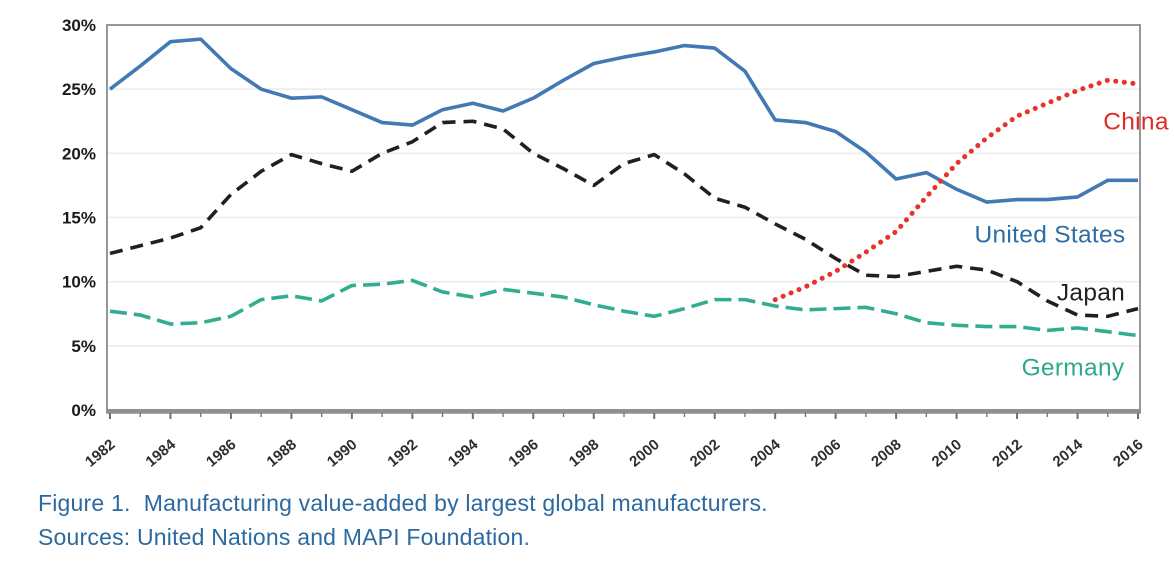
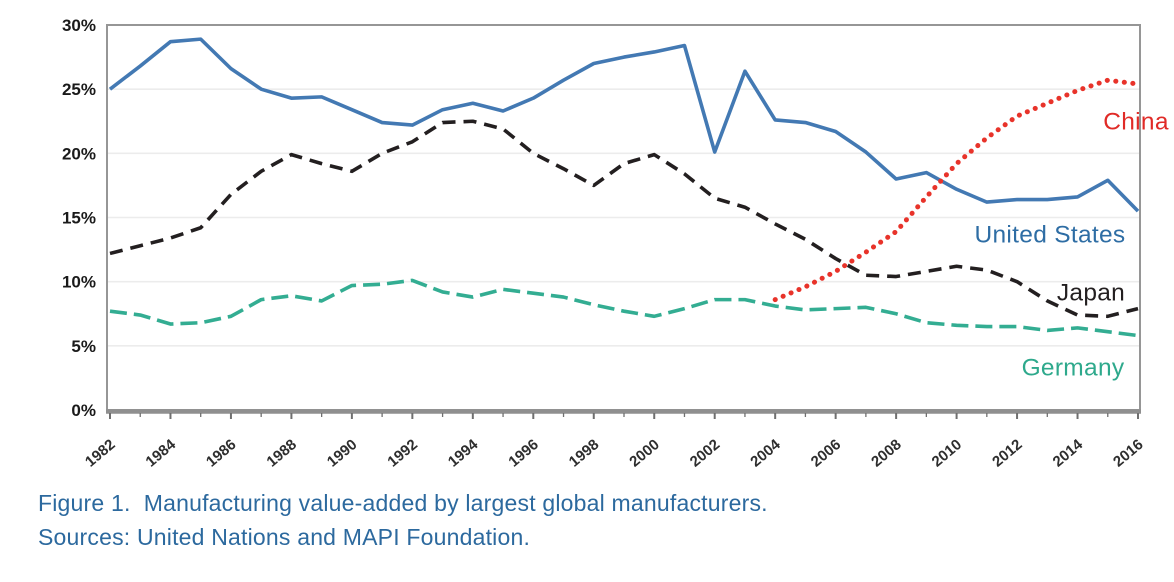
United States/2002: 28.2% -> 20.1%
United States/2016: 17.9% -> 15.5%
